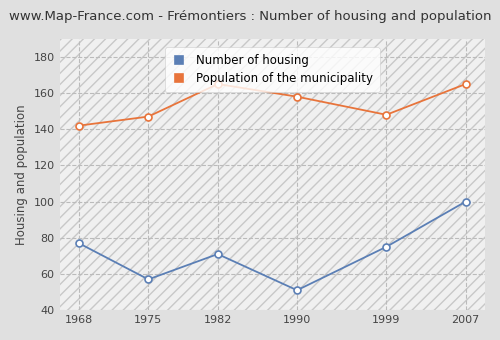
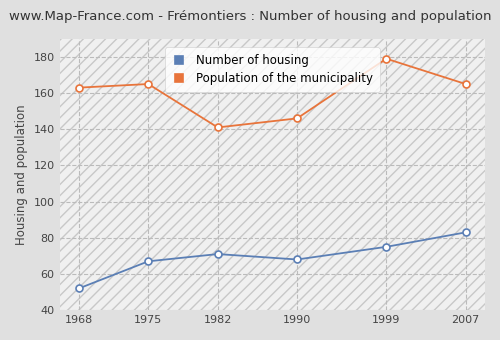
Number of housing/1968: 77 -> 52
Population of the municipality/1968: 142 -> 163
Number of housing/1975: 57 -> 67
Population of the municipality/1975: 147 -> 165
Population of the municipality/1982: 165 -> 141
Number of housing/1990: 51 -> 68
Population of the municipality/1990: 158 -> 146
Population of the municipality/1999: 148 -> 179
Number of housing/2007: 100 -> 83
